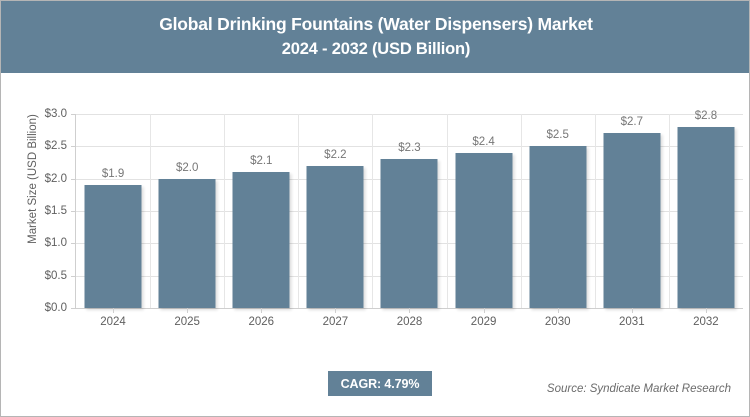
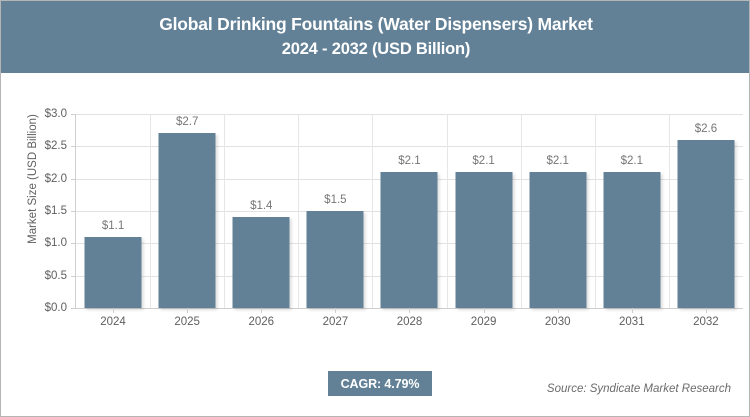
2024: $1.9 -> $1.1
2025: $2.0 -> $2.7
2026: $2.1 -> $1.4
2027: $2.2 -> $1.5
2028: $2.3 -> $2.1
2029: $2.4 -> $2.1
2030: $2.5 -> $2.1
2031: $2.7 -> $2.1
2032: $2.8 -> $2.6
